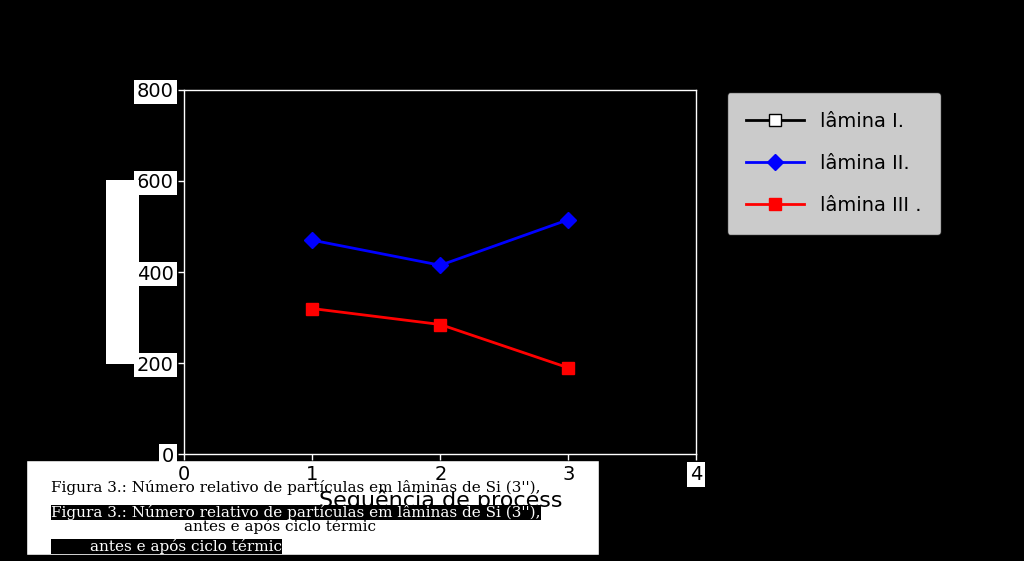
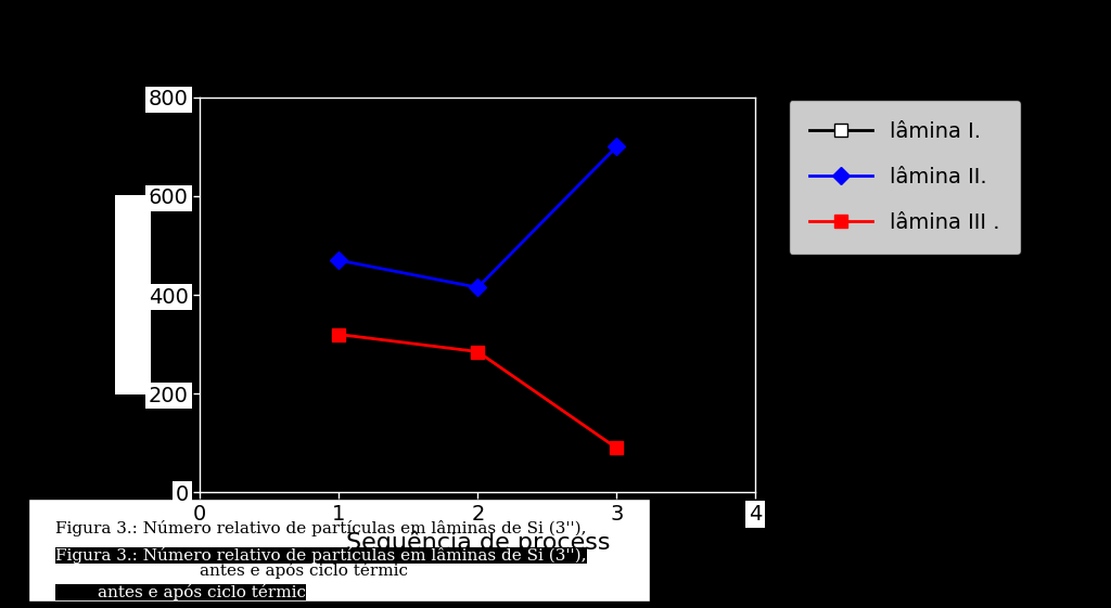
lâmina II./3: 515 -> 700
lâmina III ./3: 190 -> 90
